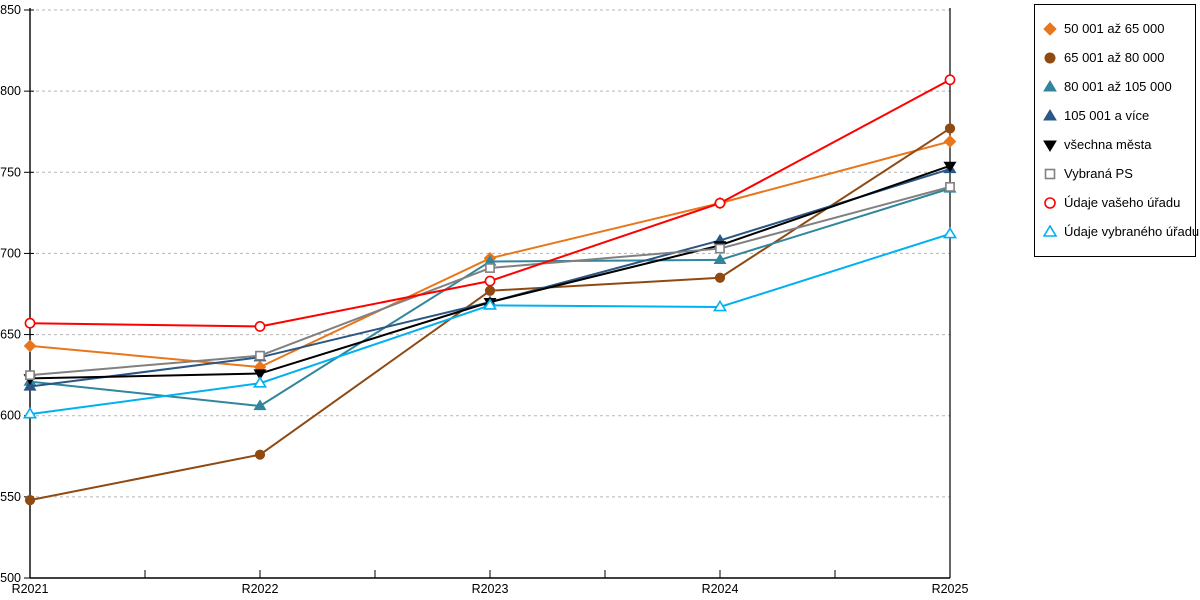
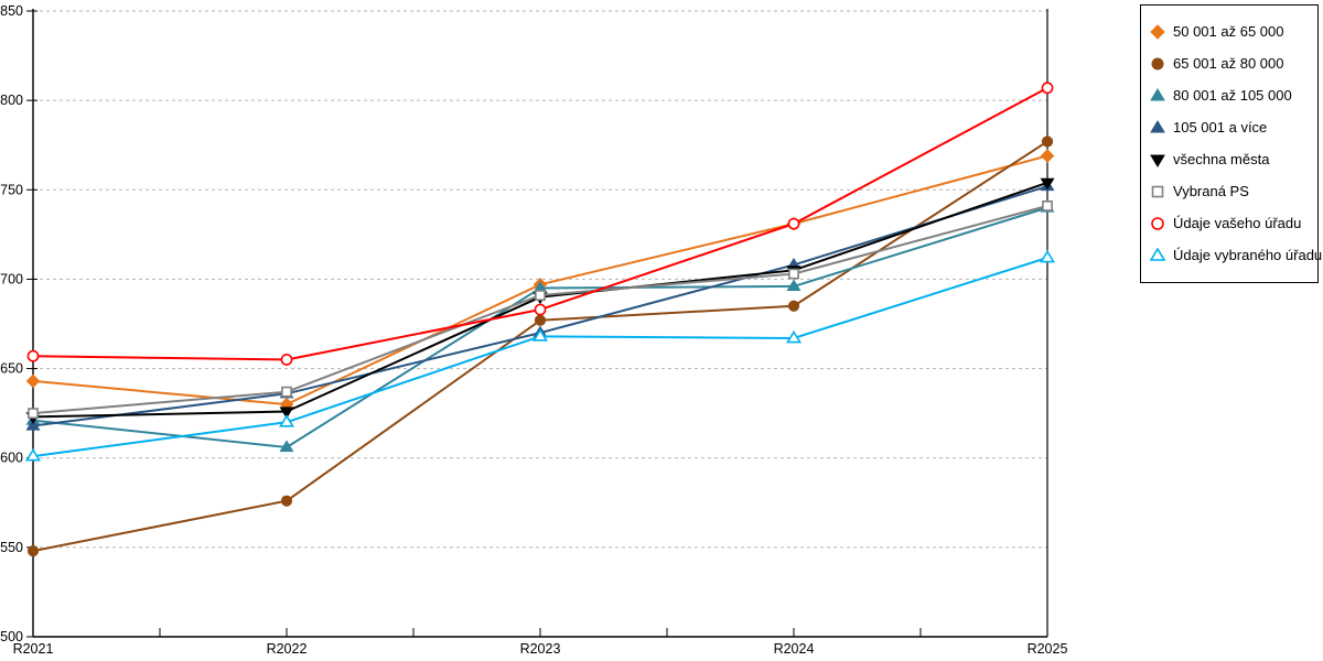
všechna města/R2023: 670 -> 690
